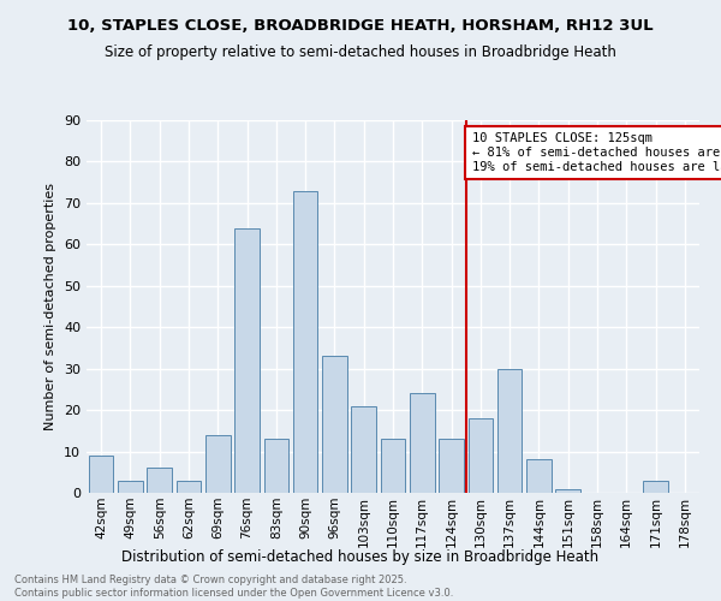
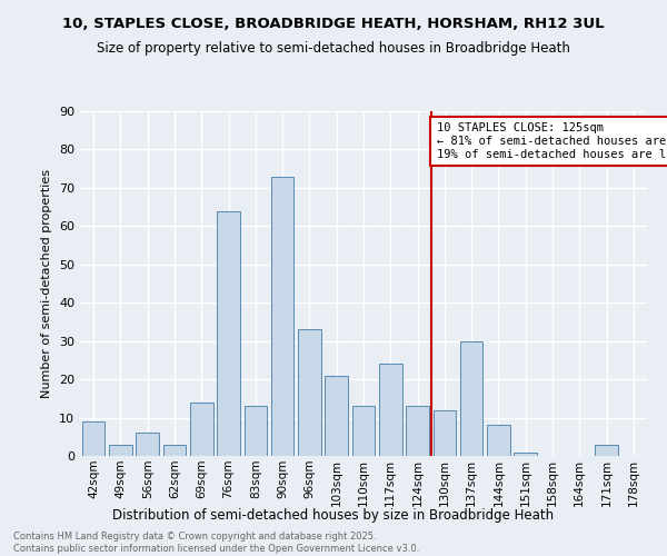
130sqm: 18 -> 12
